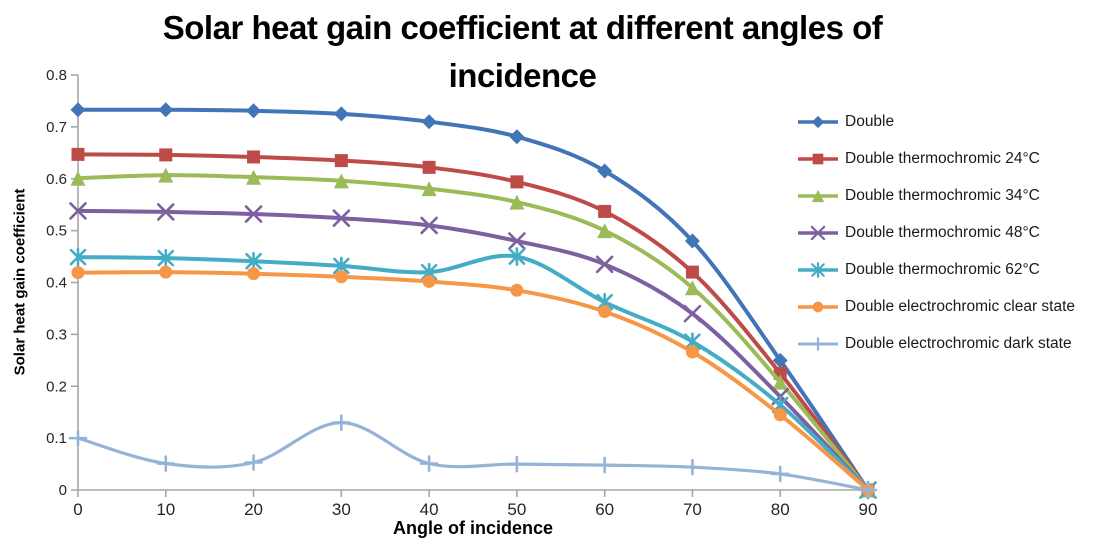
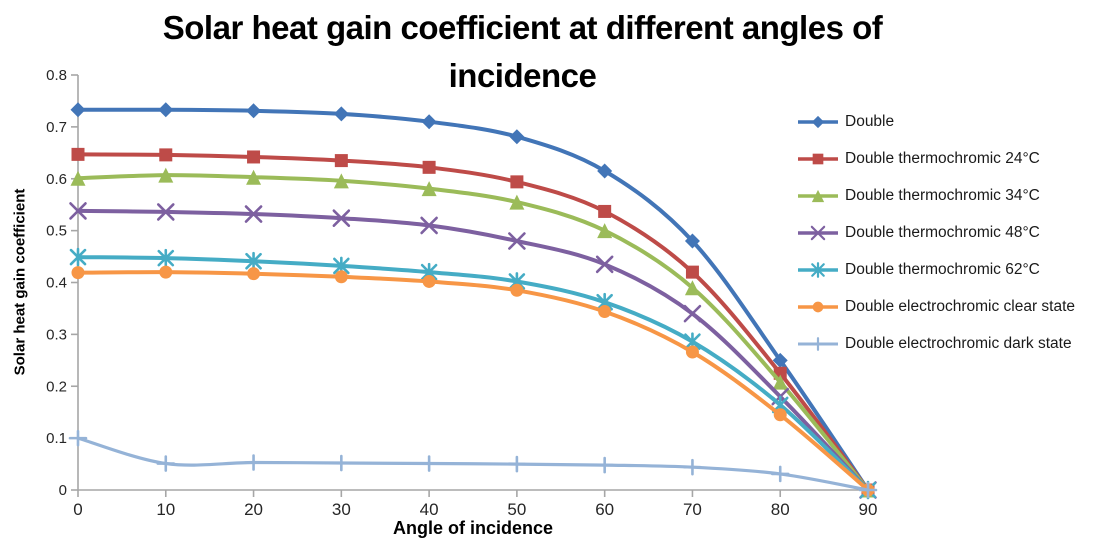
Double electrochromic dark state/30: 0.13 -> 0.05
Double thermochromic 62°C/50: 0.45 -> 0.40
